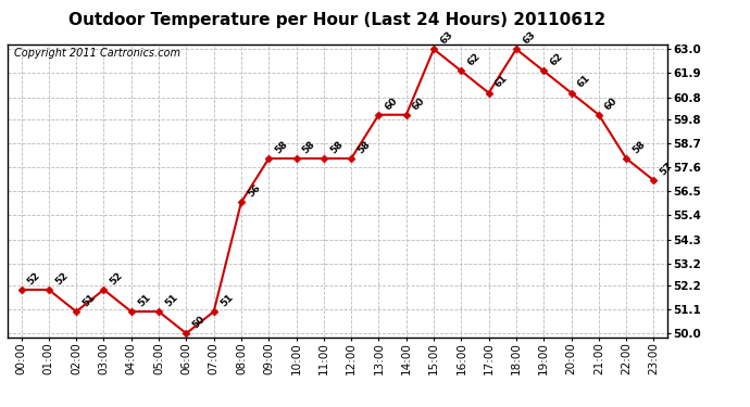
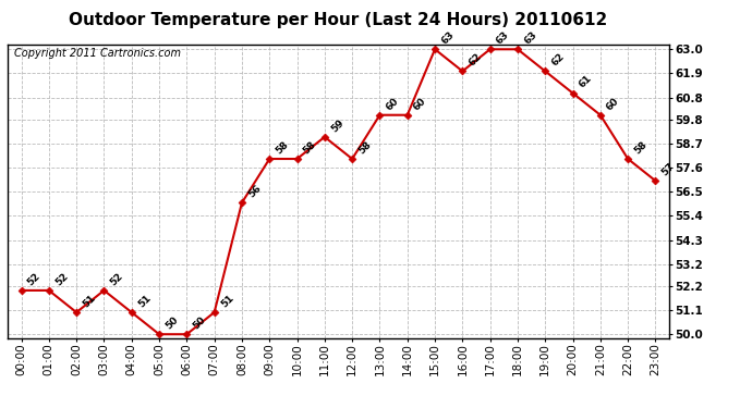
05:00: 51 -> 50
11:00: 58 -> 59
17:00: 61 -> 63
